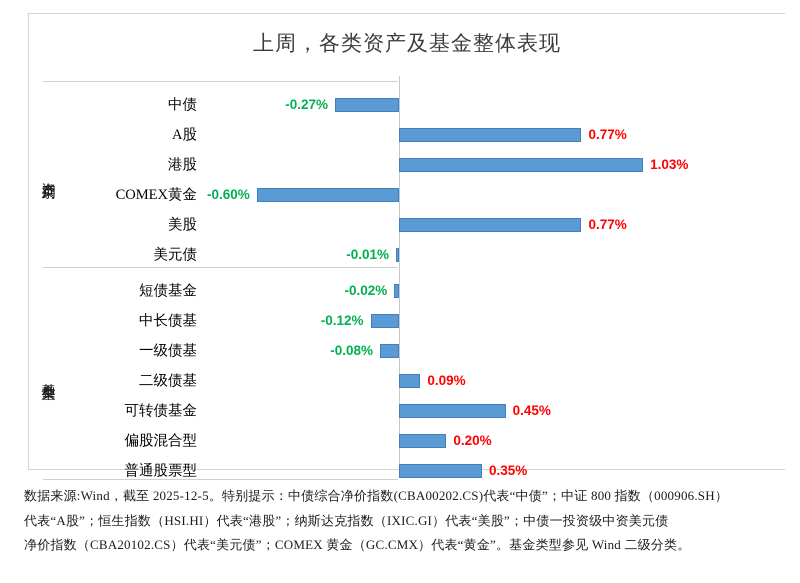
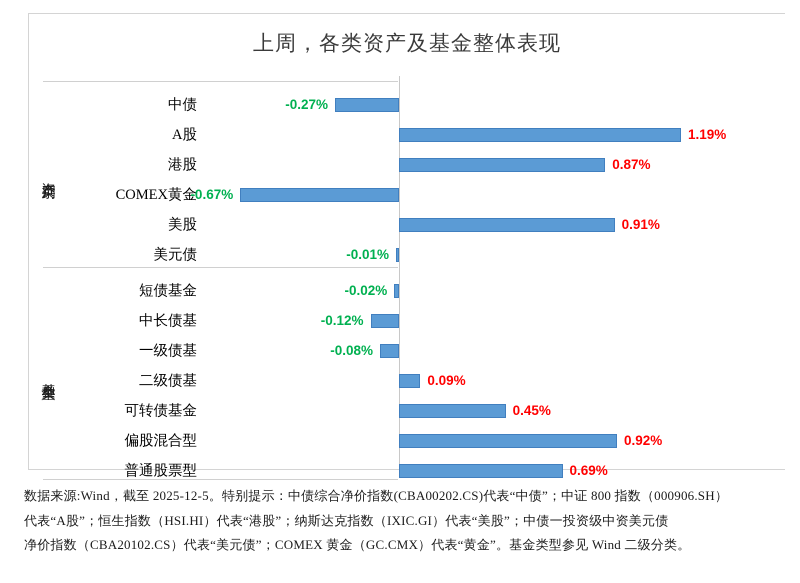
A股: 0.77% -> 1.19%
港股: 1.03% -> 0.87%
COMEX黄金: -0.60% -> -0.67%
美股: 0.77% -> 0.91%
偏股混合型: 0.20% -> 0.92%
普通股票型: 0.35% -> 0.69%
